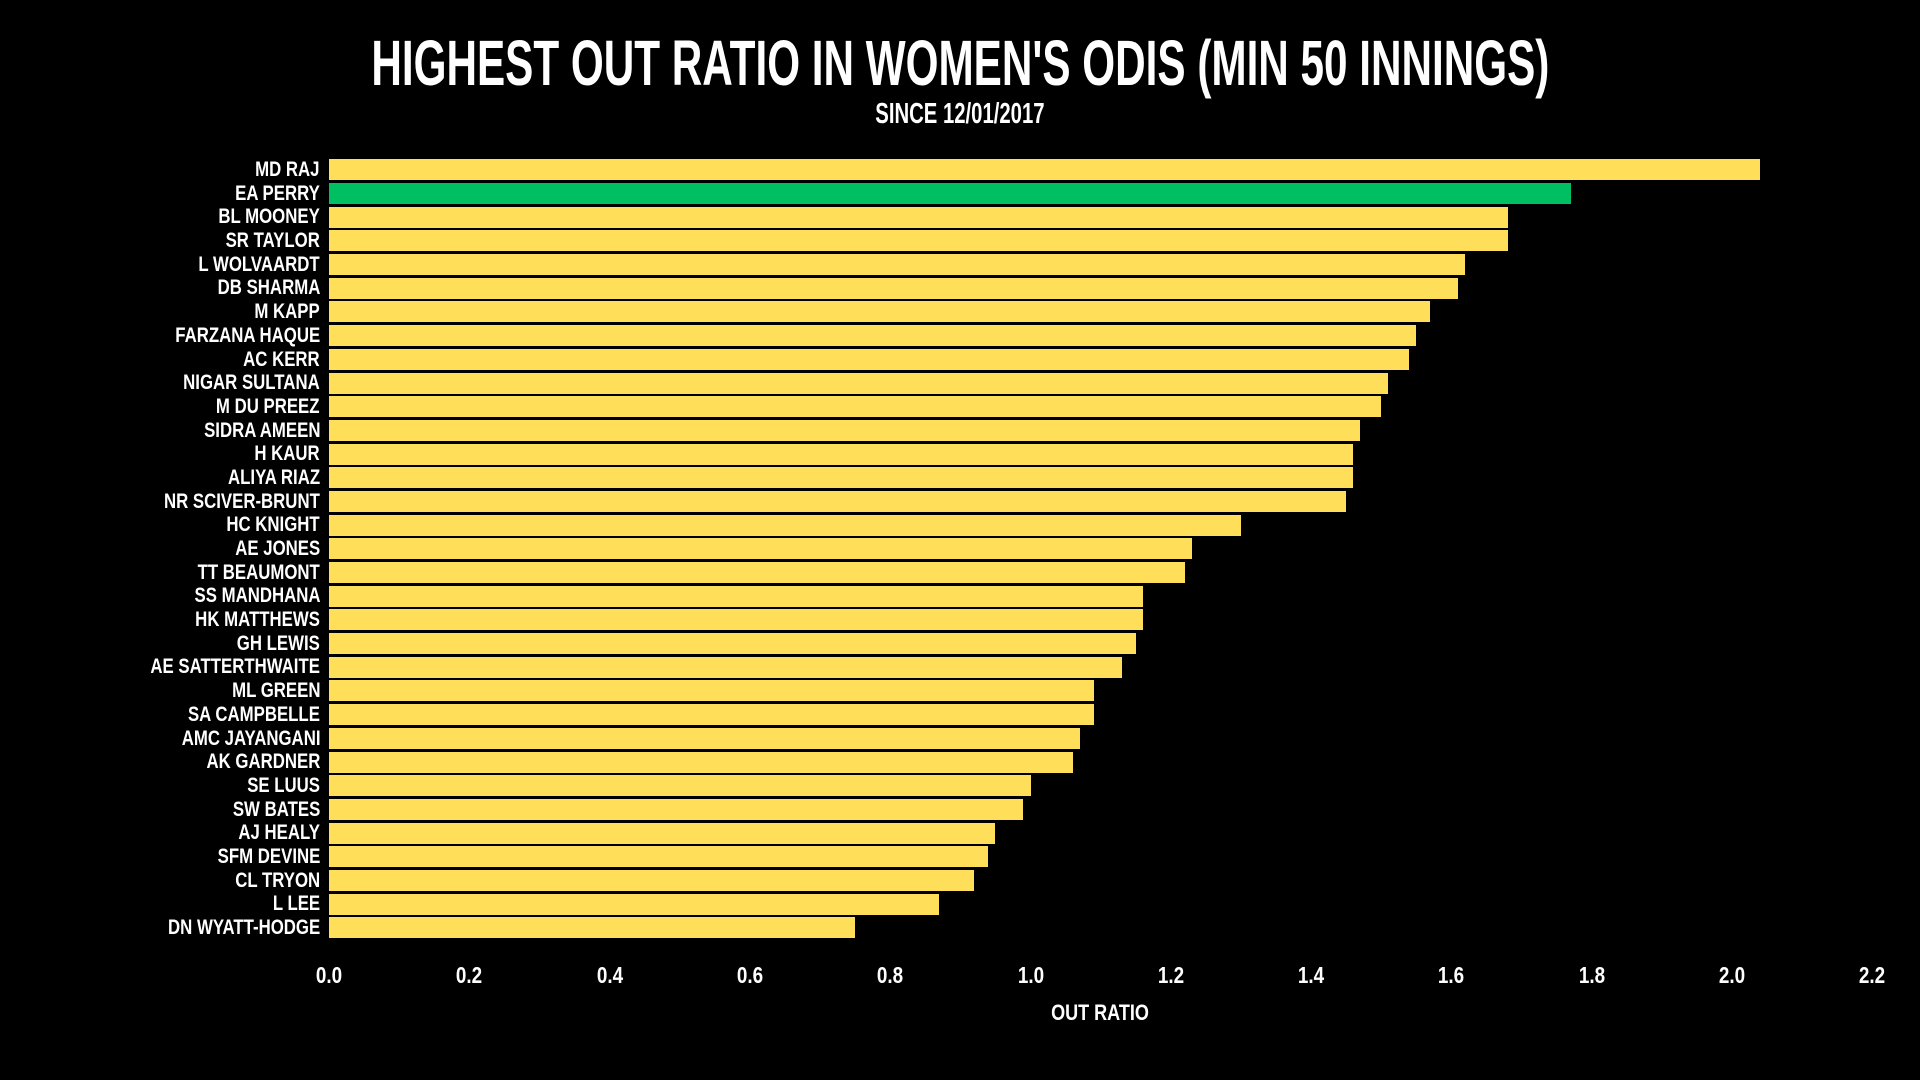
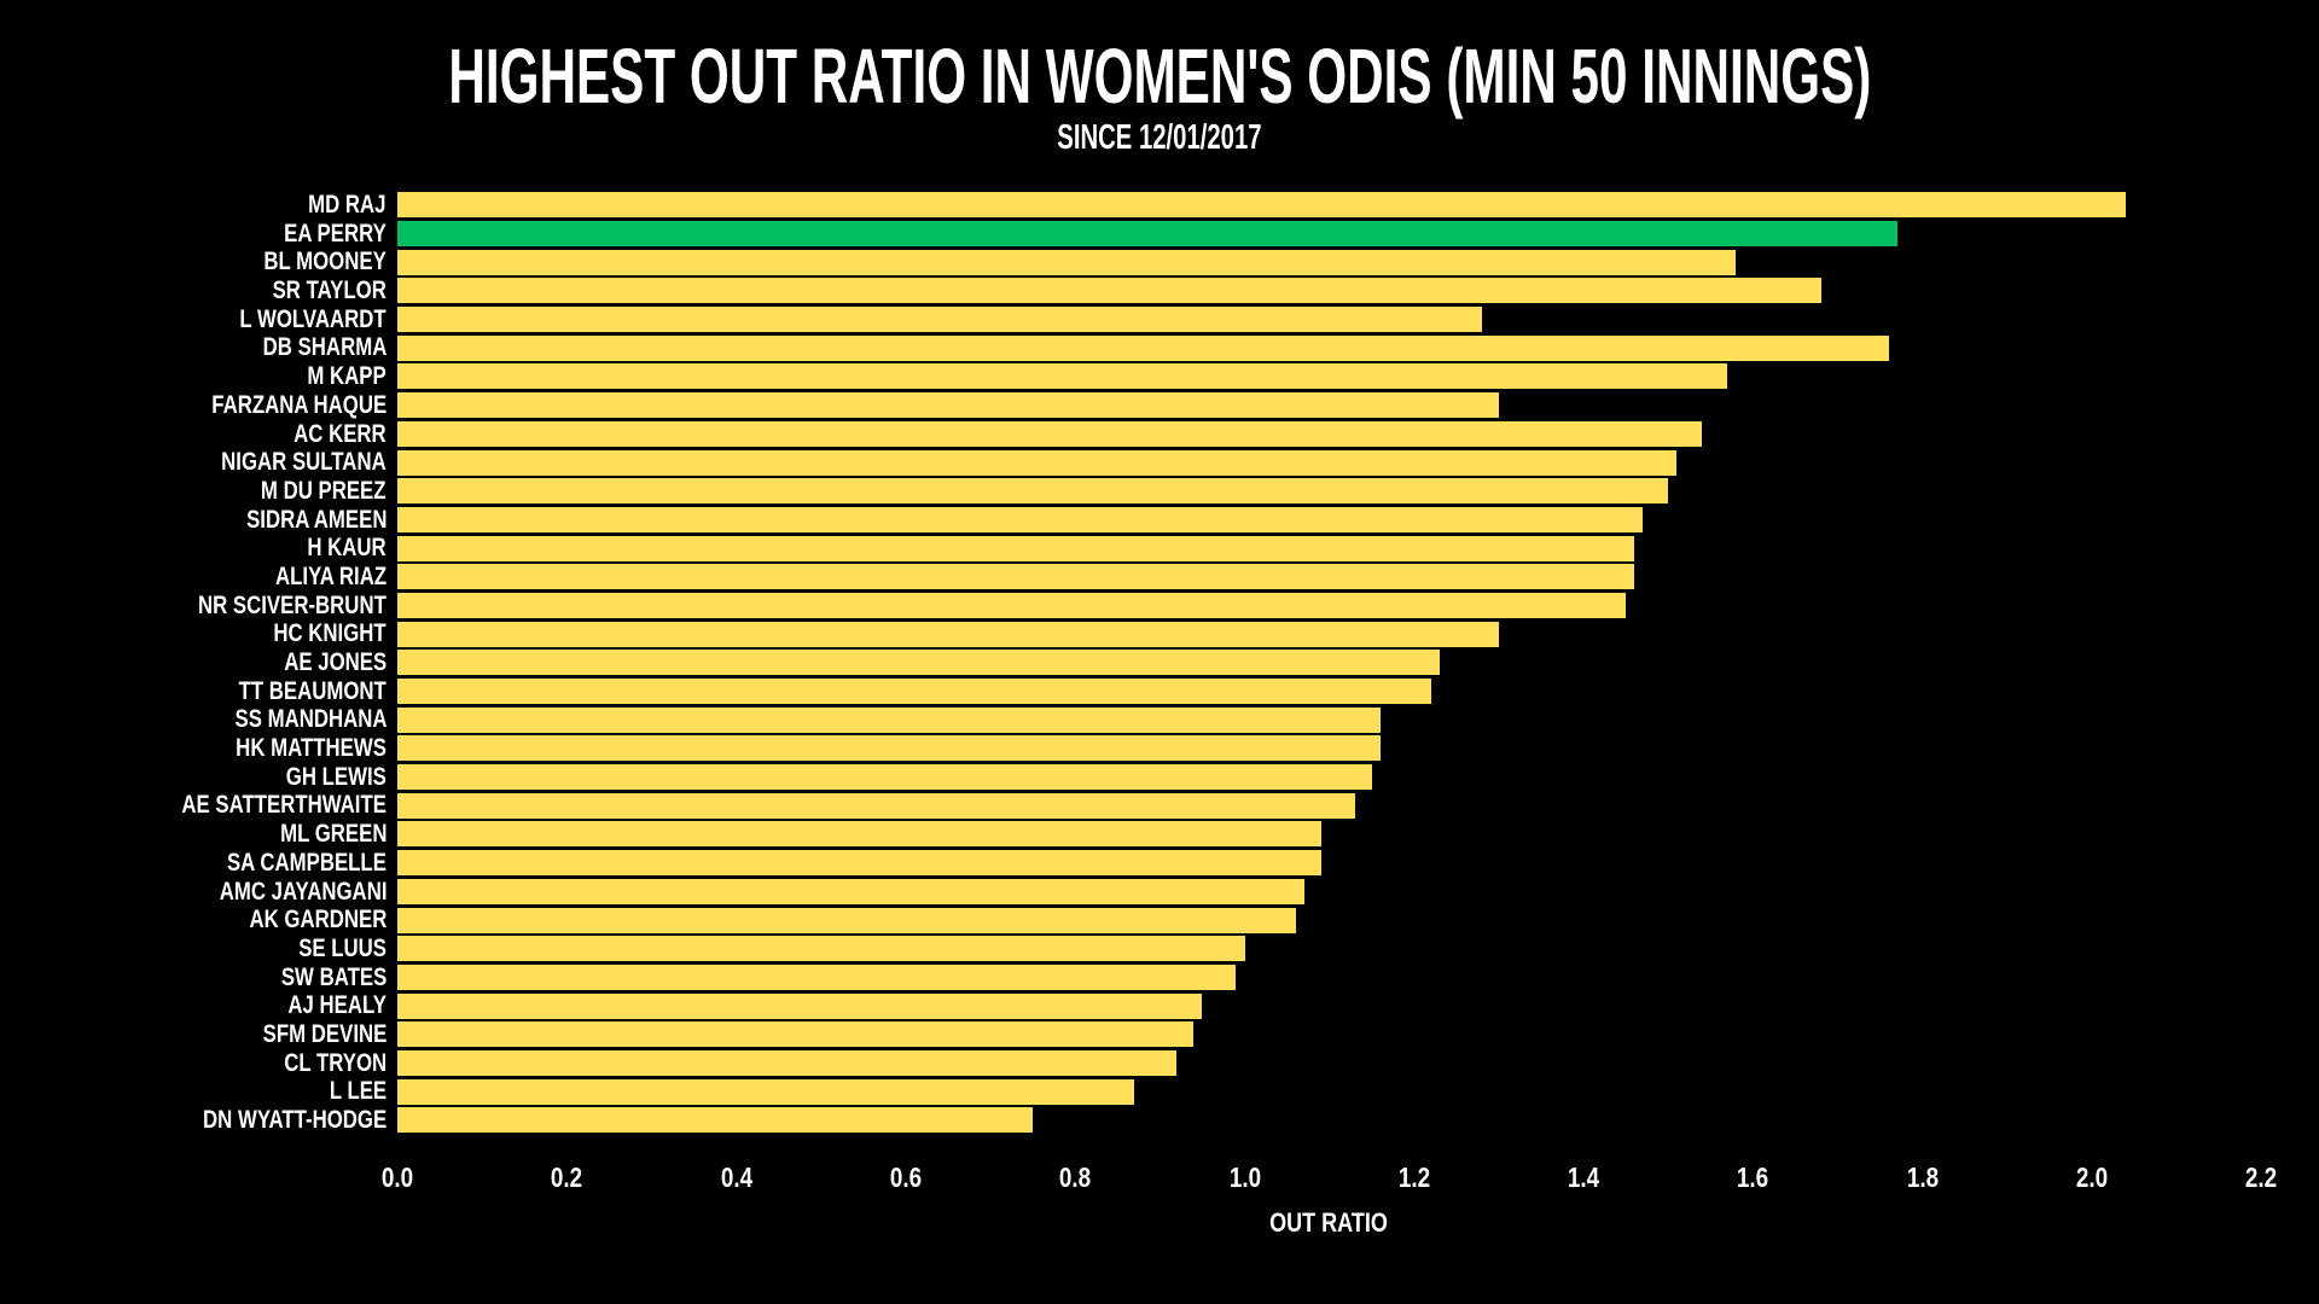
BL MOONEY: 1.68 -> 1.58
L WOLVAARDT: 1.62 -> 1.28
DB SHARMA: 1.61 -> 1.76
FARZANA HAQUE: 1.55 -> 1.30
